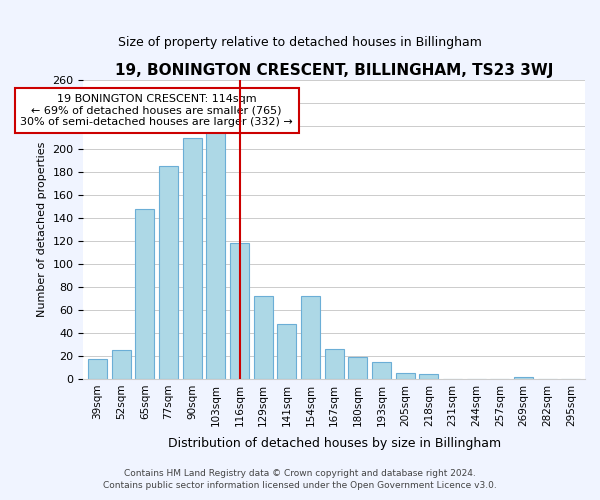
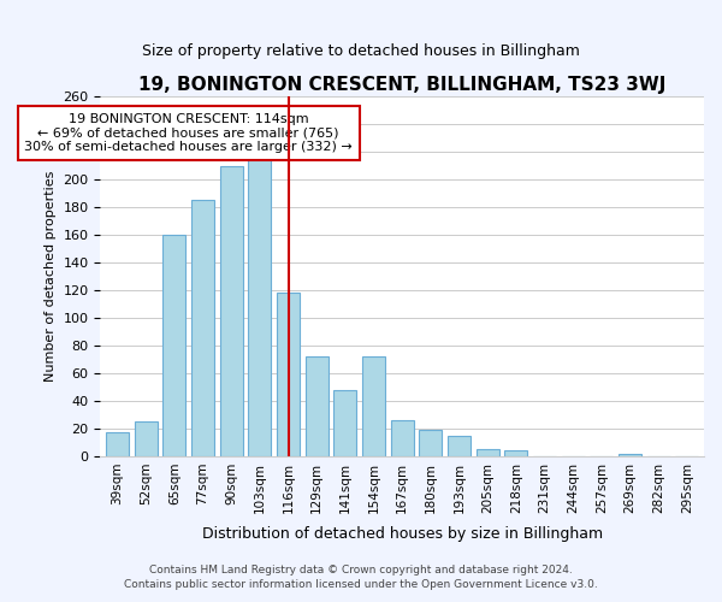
65sqm: 148 -> 160
